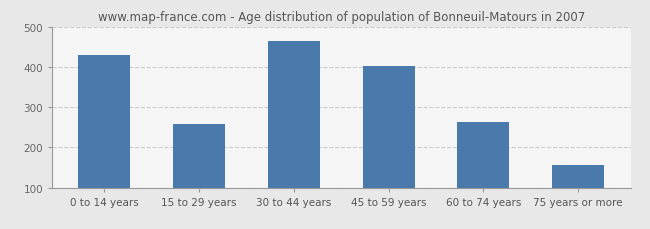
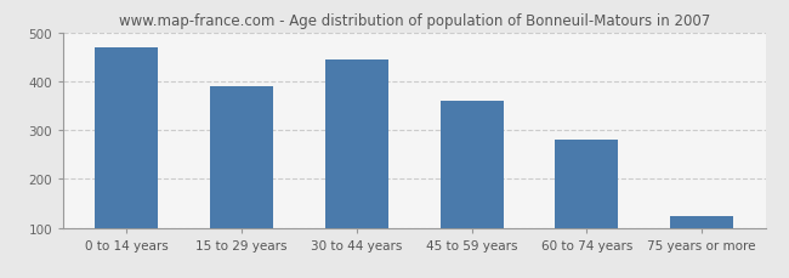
0 to 14 years: 430 -> 470
15 to 29 years: 257 -> 390
30 to 44 years: 463 -> 445
45 to 59 years: 401 -> 360
60 to 74 years: 263 -> 280
75 years or more: 157 -> 125
